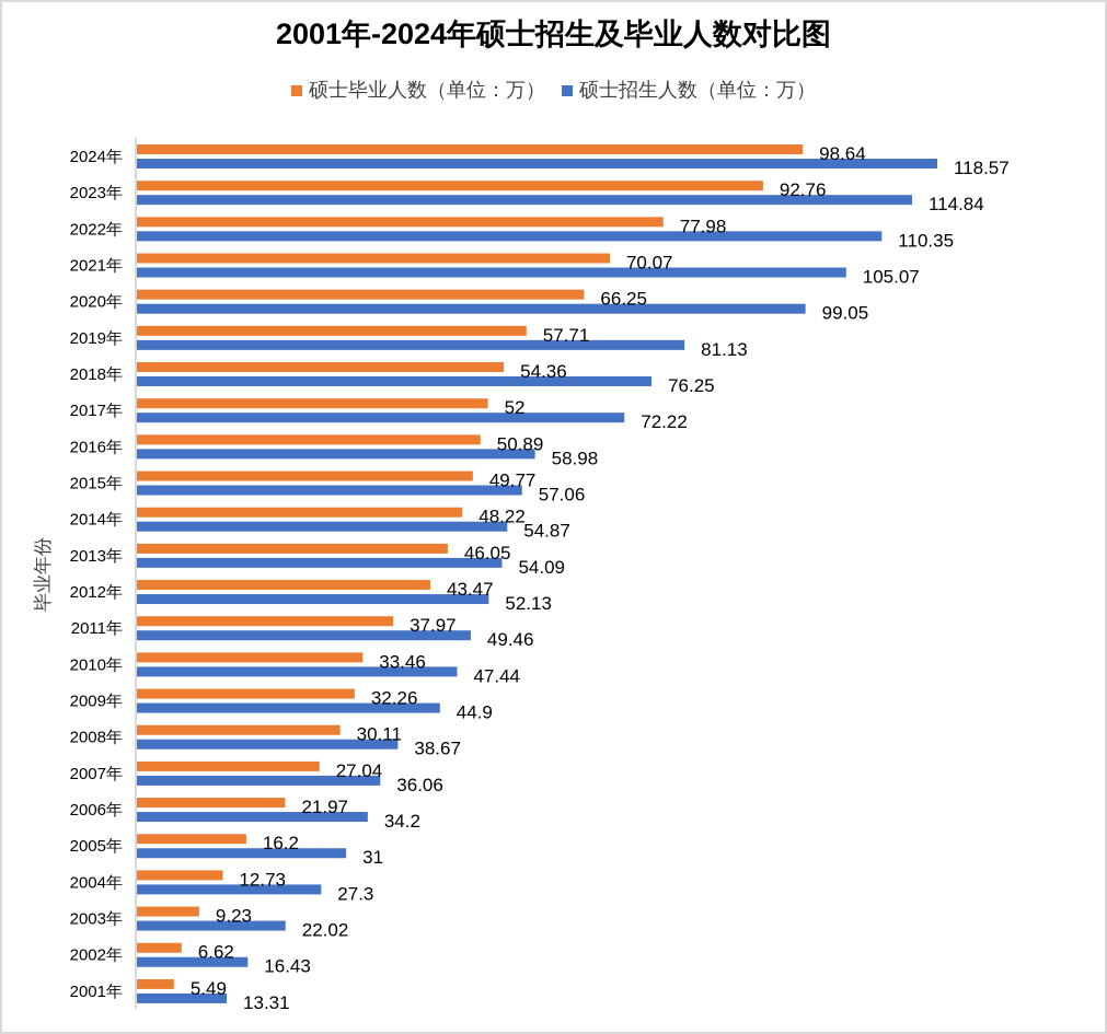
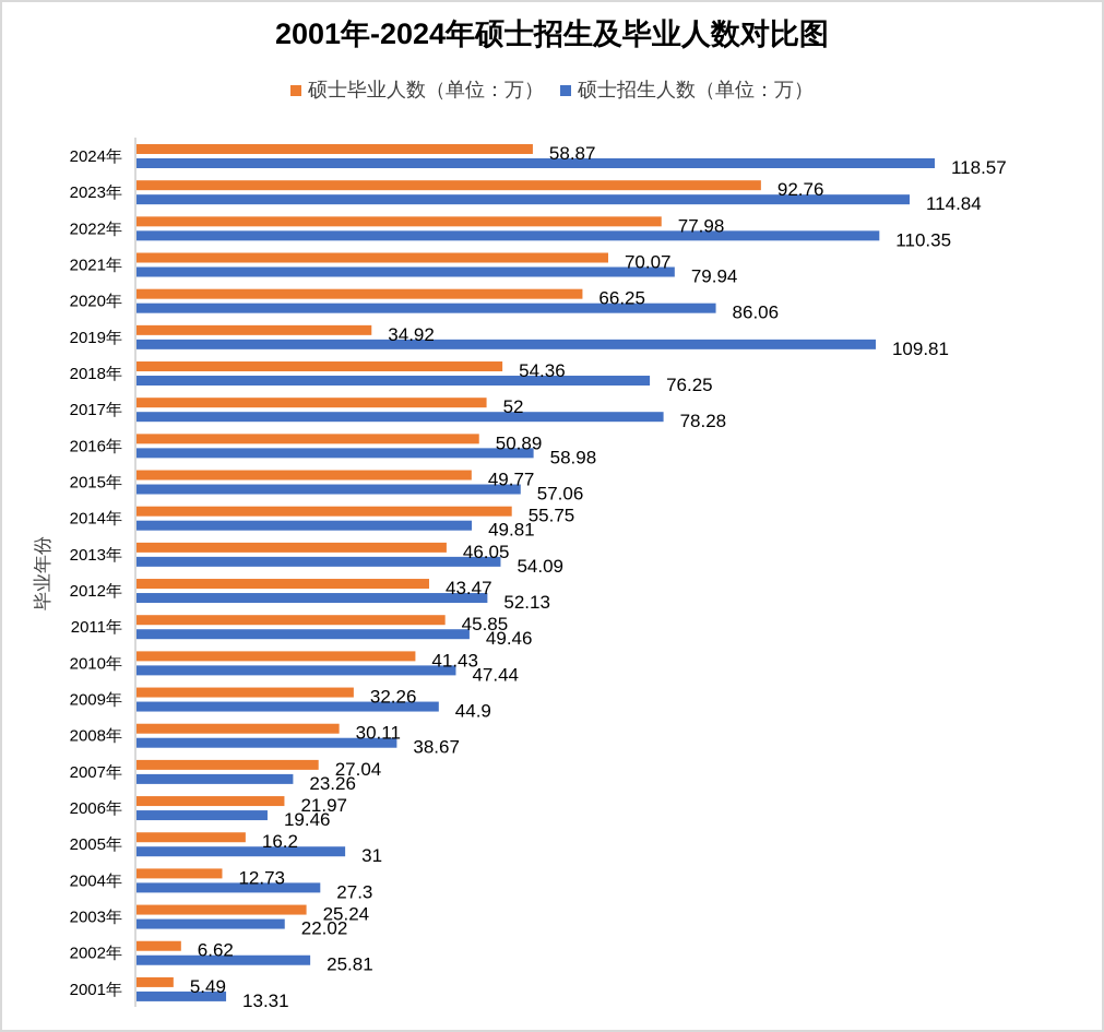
硕士毕业人数（单位：万）/2024年: 98.64 -> 58.87
硕士招生人数（单位：万）/2021年: 105.07 -> 79.94
硕士招生人数（单位：万）/2020年: 99.05 -> 86.06
硕士毕业人数（单位：万）/2019年: 57.71 -> 34.92
硕士招生人数（单位：万）/2019年: 81.13 -> 109.81
硕士招生人数（单位：万）/2017年: 72.22 -> 78.28
硕士毕业人数（单位：万）/2014年: 48.22 -> 55.75
硕士招生人数（单位：万）/2014年: 54.87 -> 49.81
硕士毕业人数（单位：万）/2011年: 37.97 -> 45.85
硕士毕业人数（单位：万）/2010年: 33.46 -> 41.43
硕士招生人数（单位：万）/2007年: 36.06 -> 23.26
硕士招生人数（单位：万）/2006年: 34.2 -> 19.46
硕士毕业人数（单位：万）/2003年: 9.23 -> 25.24
硕士招生人数（单位：万）/2002年: 16.43 -> 25.81
